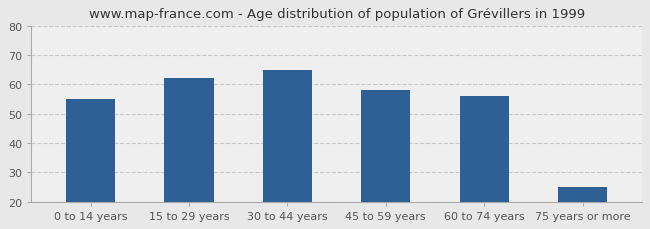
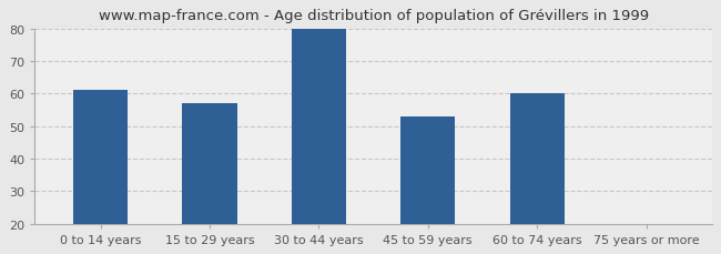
0 to 14 years: 55 -> 61
15 to 29 years: 62 -> 57
30 to 44 years: 65 -> 80
45 to 59 years: 58 -> 53
60 to 74 years: 56 -> 60
75 years or more: 25 -> 20
